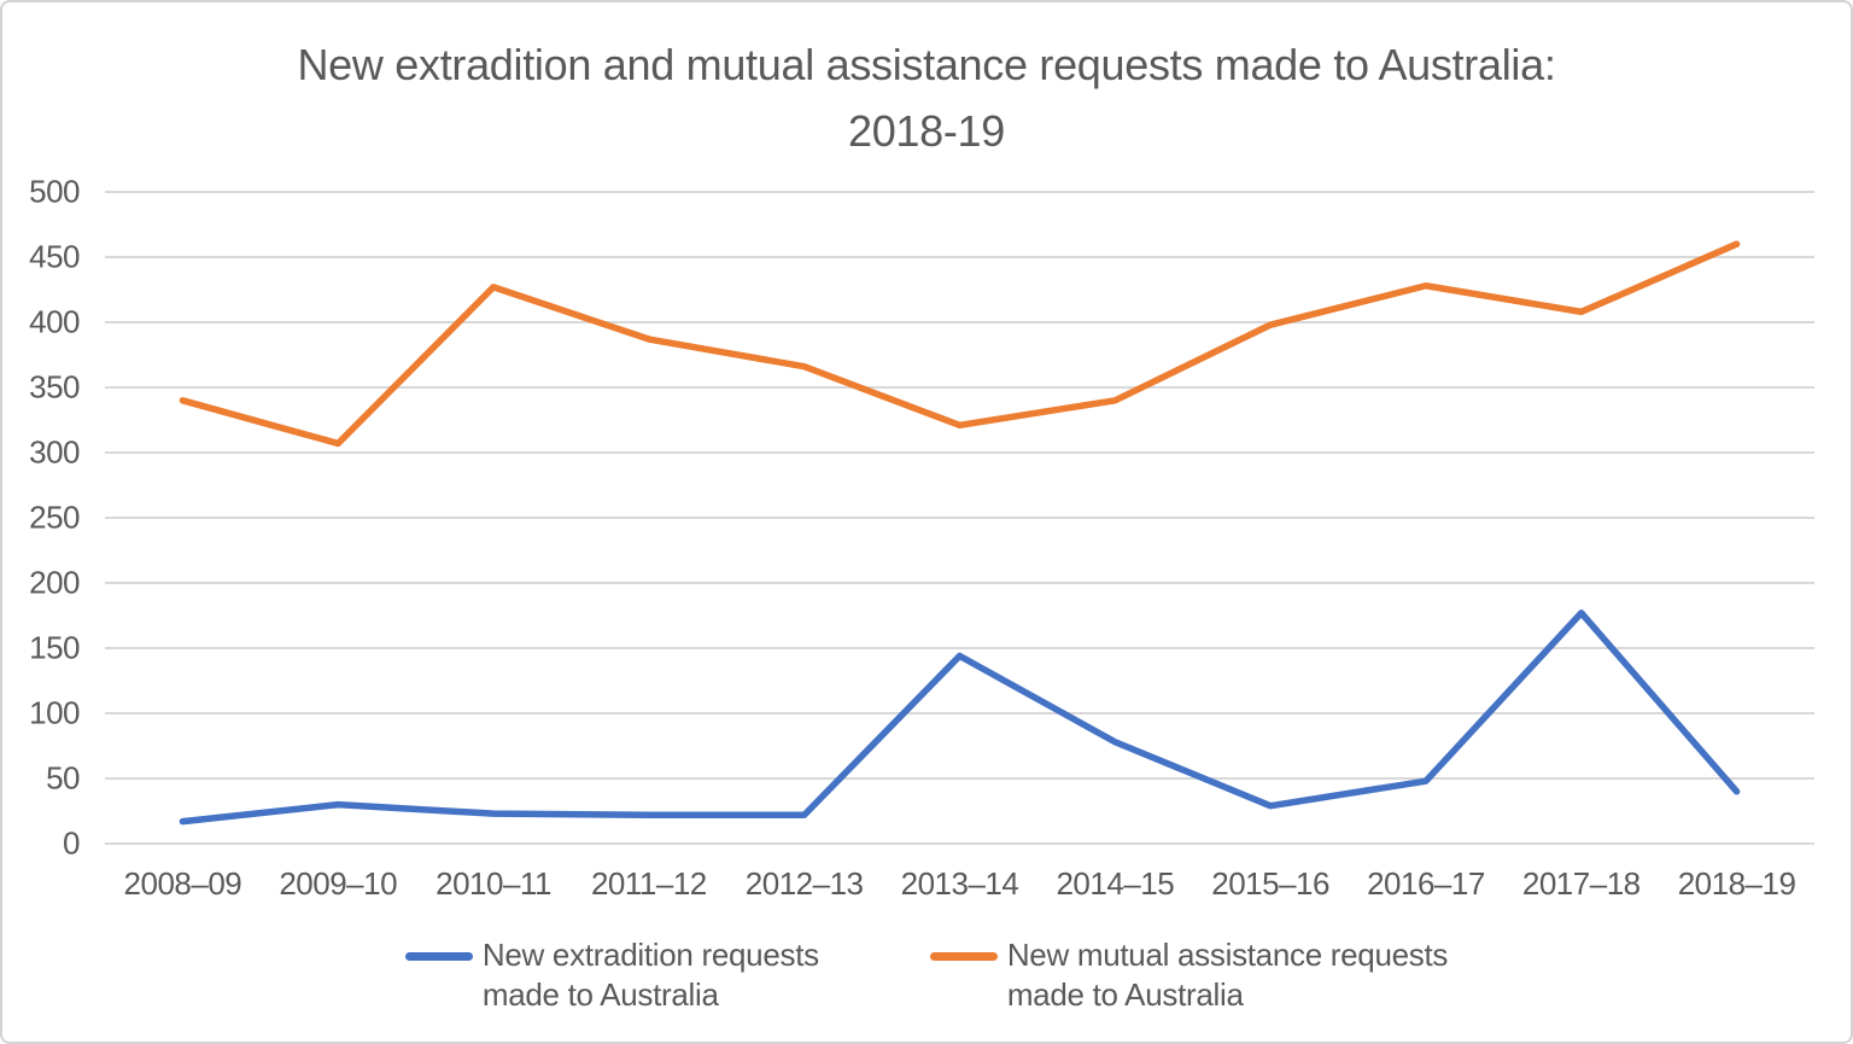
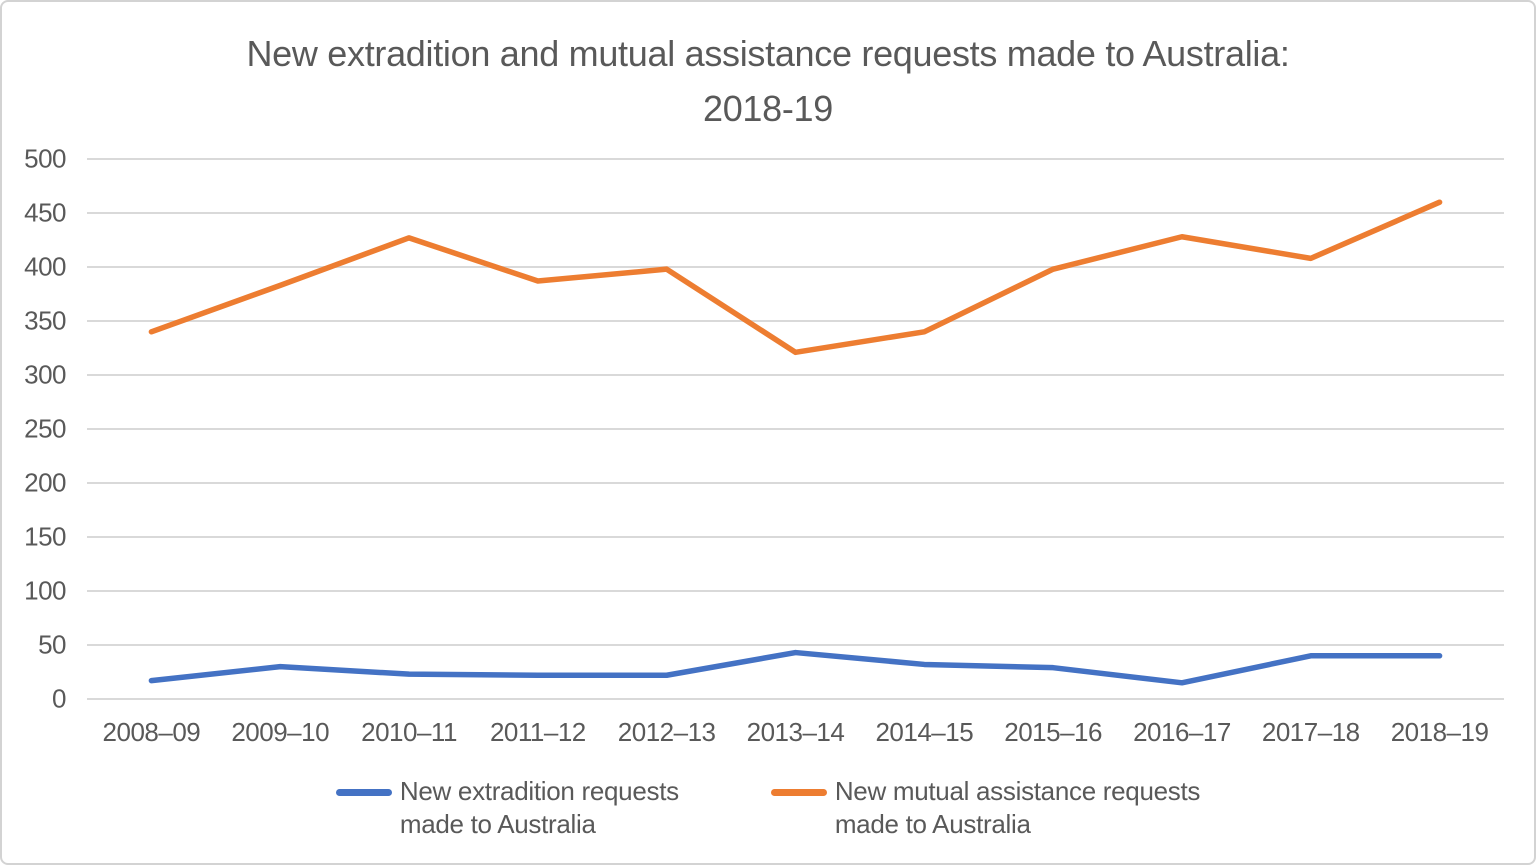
New mutual assistance requests made to Australia/2009–10: 307 -> 383
New mutual assistance requests made to Australia/2012–13: 366 -> 398
New extradition requests made to Australia/2013–14: 144 -> 43
New extradition requests made to Australia/2014–15: 78 -> 32
New extradition requests made to Australia/2016–17: 48 -> 15
New extradition requests made to Australia/2017–18: 177 -> 40
